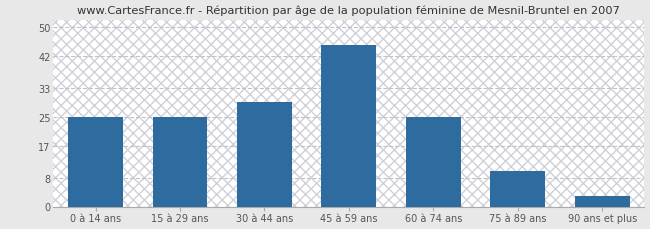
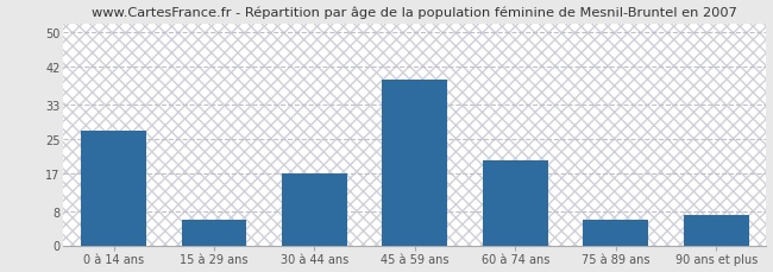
0 à 14 ans: 25 -> 27
15 à 29 ans: 25 -> 6
30 à 44 ans: 29 -> 17
45 à 59 ans: 45 -> 39
60 à 74 ans: 25 -> 20
75 à 89 ans: 10 -> 6
90 ans et plus: 3 -> 7
